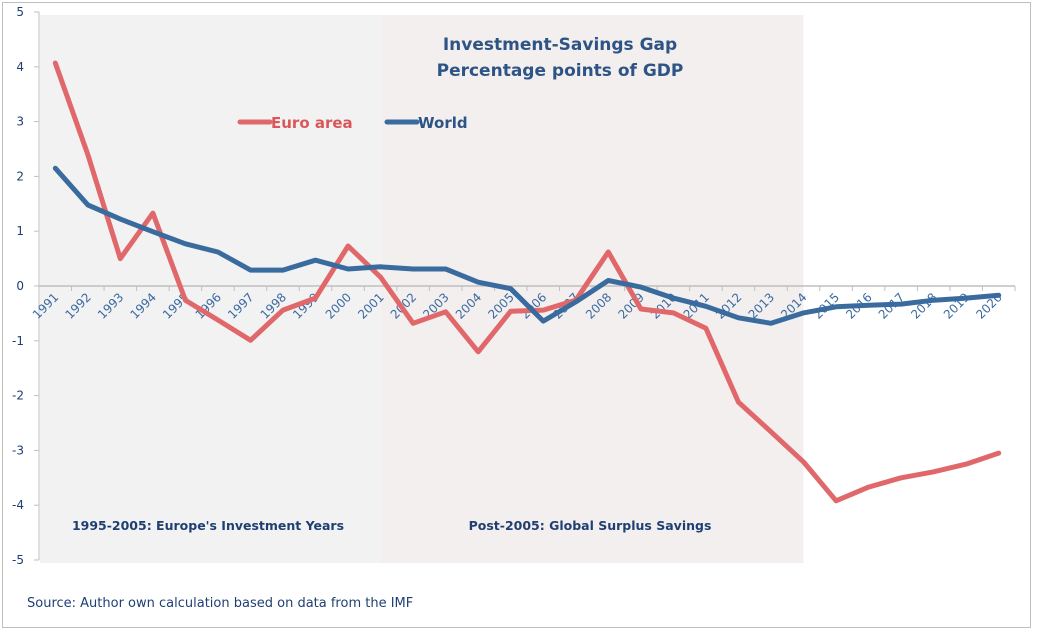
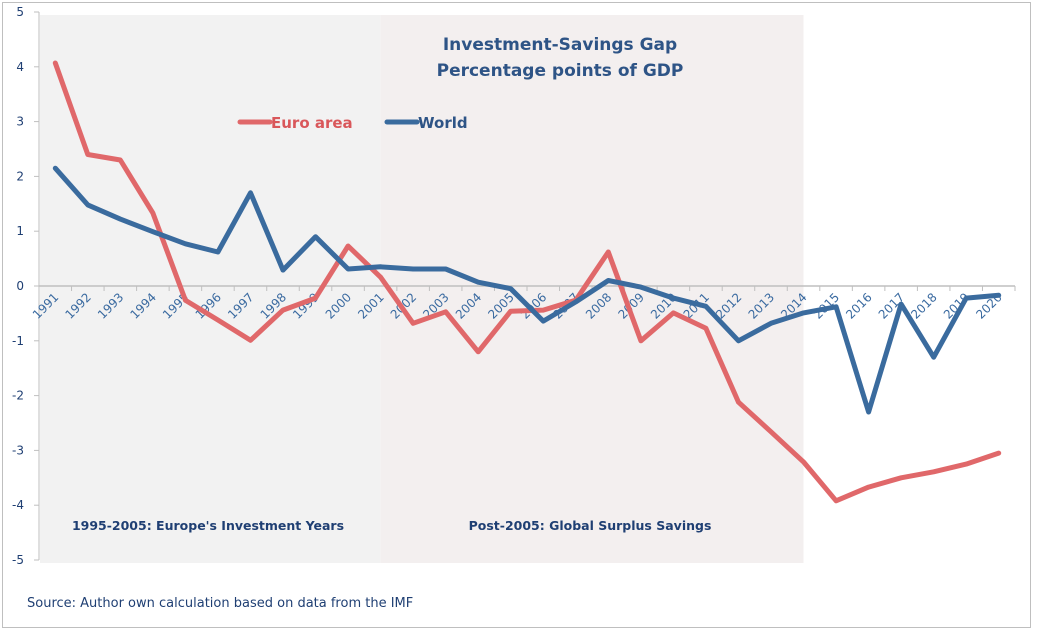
Euro area/1993: 0.5 -> 2.3
World/1997: 0.3 -> 1.7
World/1999: 0.5 -> 0.9
Euro area/2009: -0.4 -> -1.0
World/2012: -0.6 -> -1.0
World/2016: -0.3 -> -2.3
World/2018: -0.3 -> -1.3
